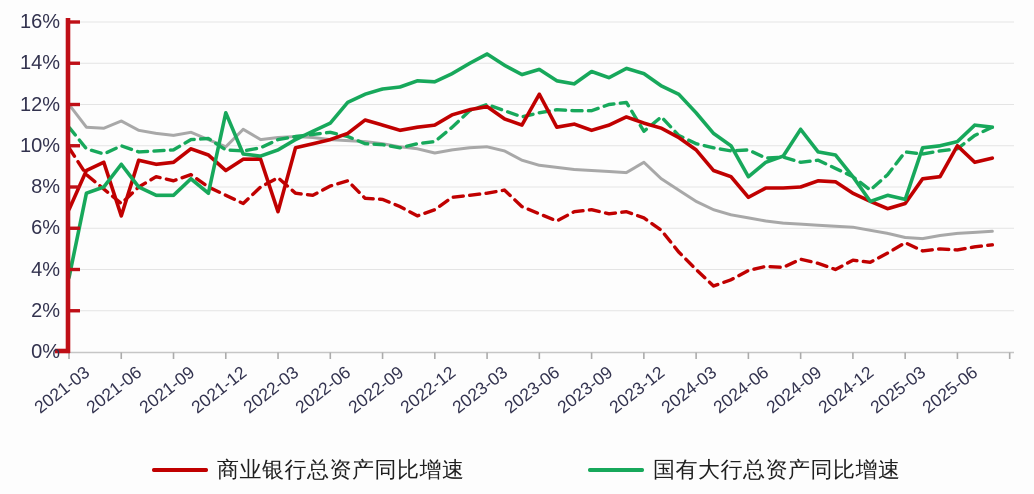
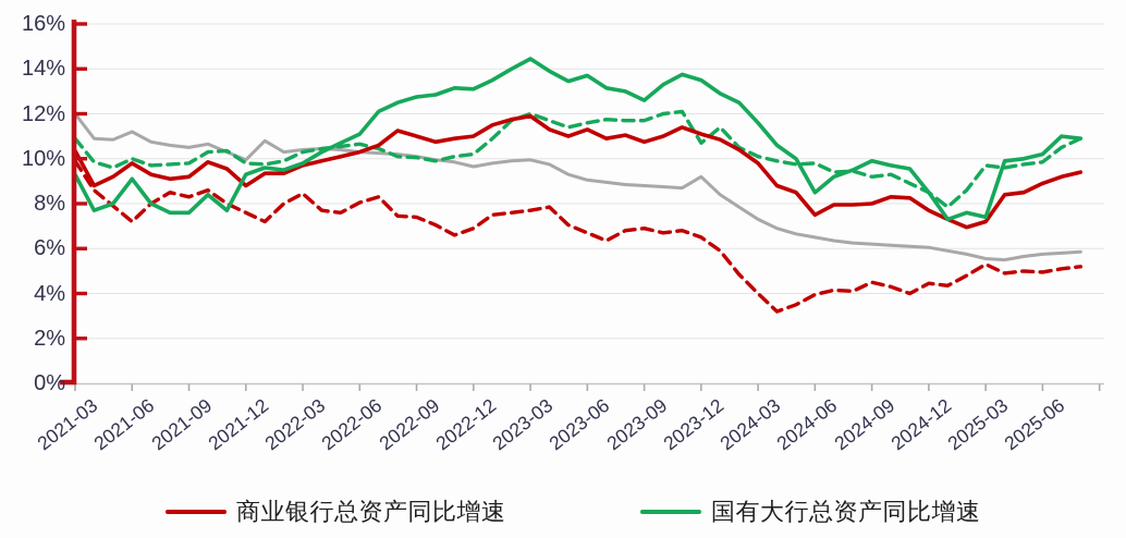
商业银行总资产同比增速/2021-03: 6.9% -> 10.3%
国有大行总资产同比增速/2021-03: 3.6% -> 9.3%
商业银行总资产同比增速/2021-06: 6.6% -> 9.8%
国有大行总资产同比增速/2021-12: 11.6% -> 9.3%
商业银行总资产同比增速/2022-03: 6.8% -> 9.7%
商业银行总资产同比增速/2023-06: 12.5% -> 11.3%
国有大行总资产同比增速/2023-09: 13.6% -> 12.6%
国有大行总资产同比增速/2024-09: 10.8% -> 9.9%
商业银行总资产同比增速/2025-06: 10.0% -> 8.9%
